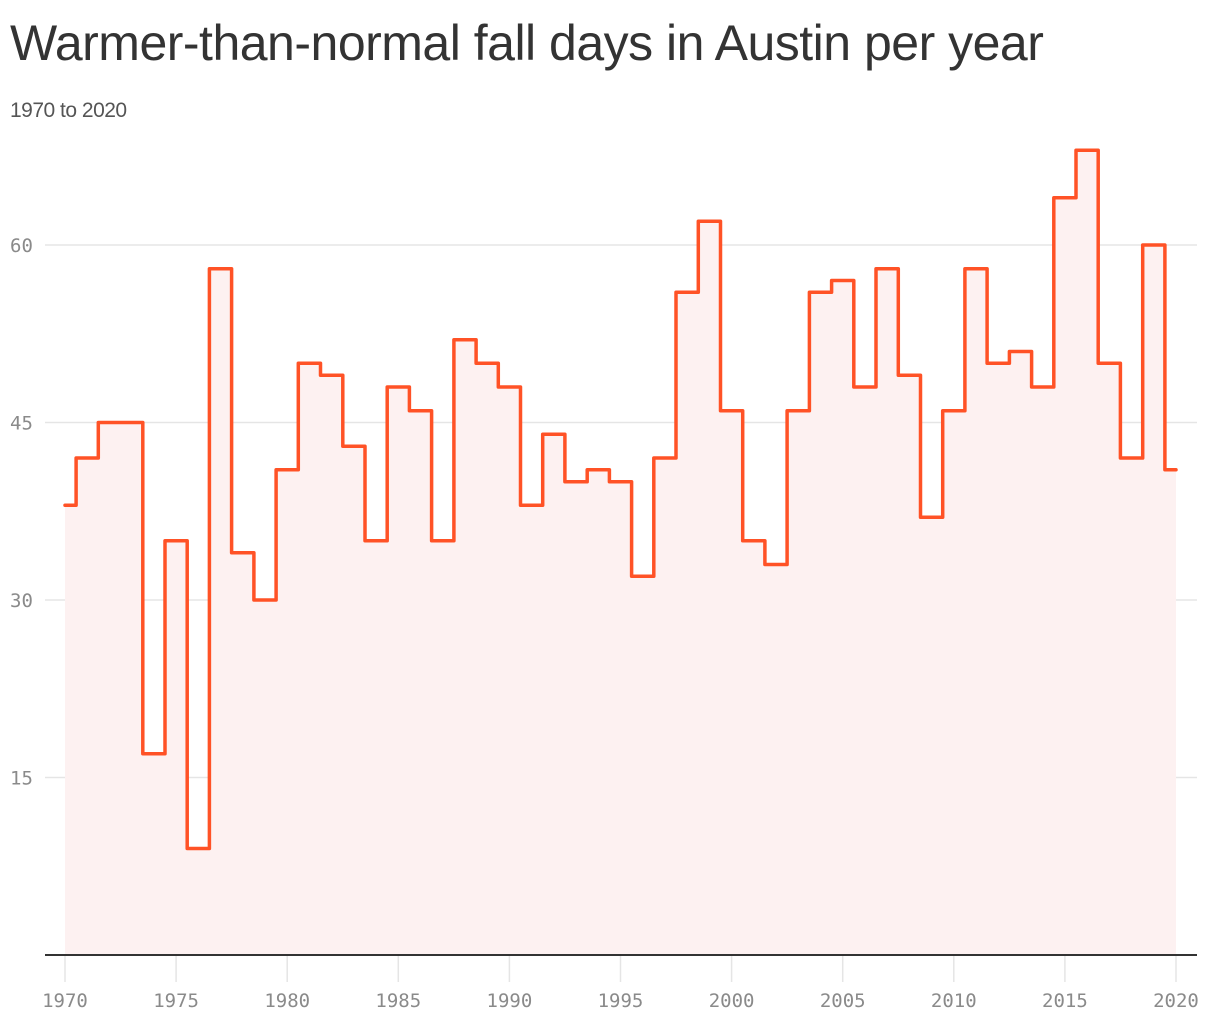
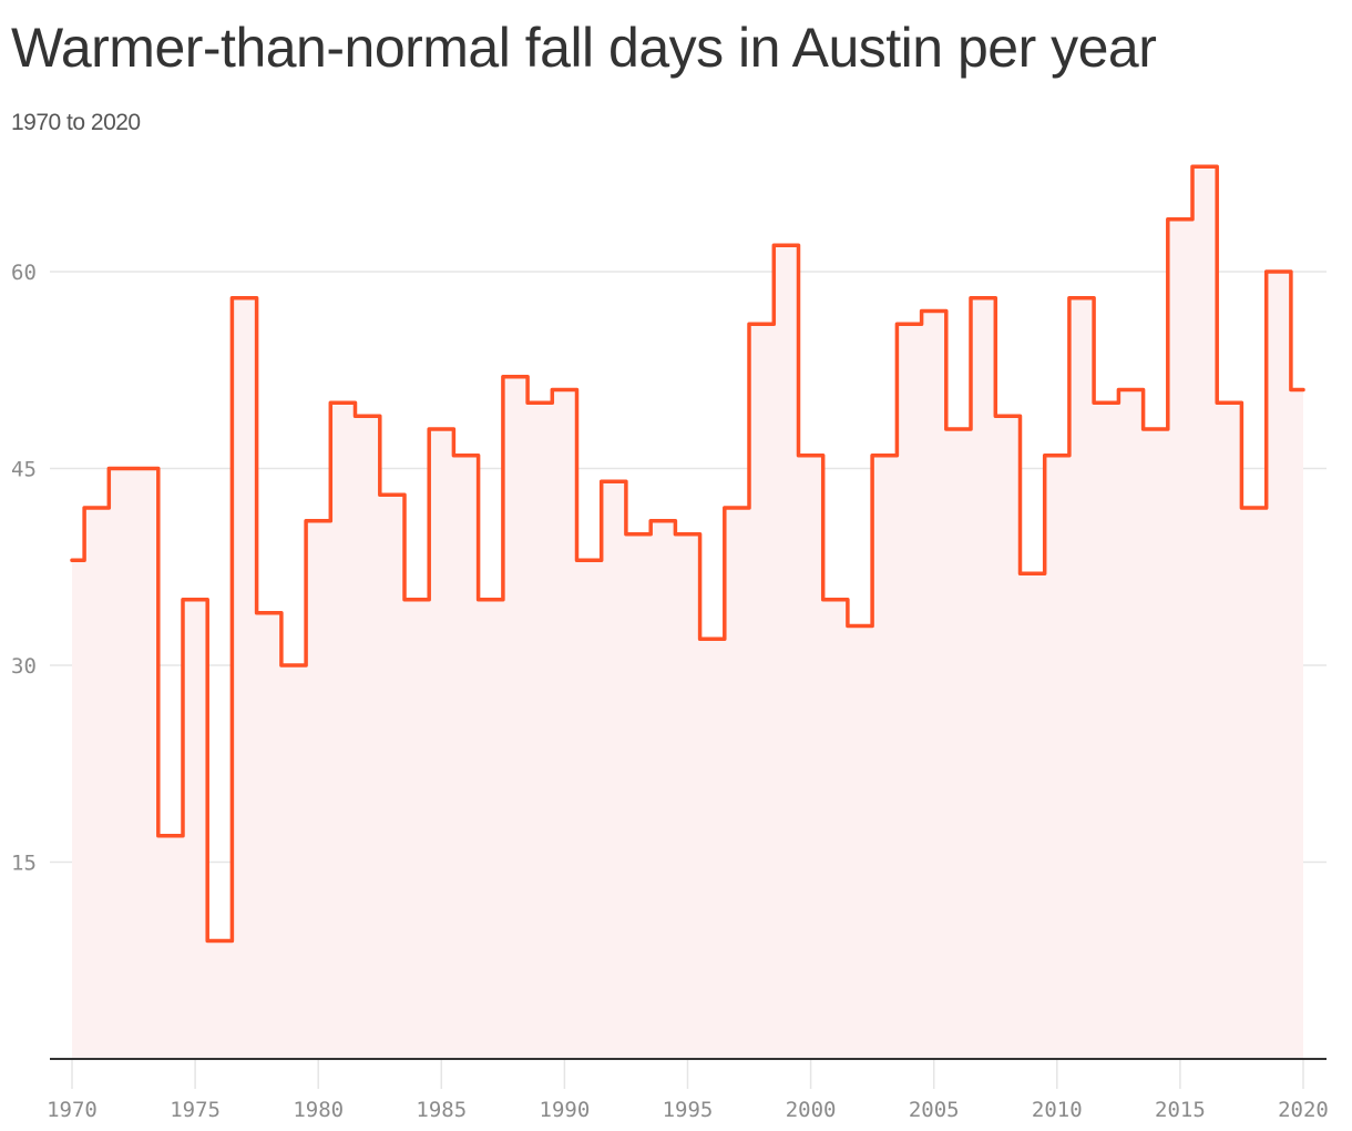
1990: 48 -> 51
2020: 41 -> 51
